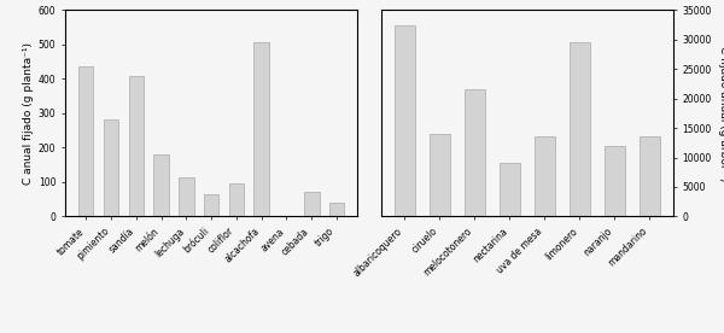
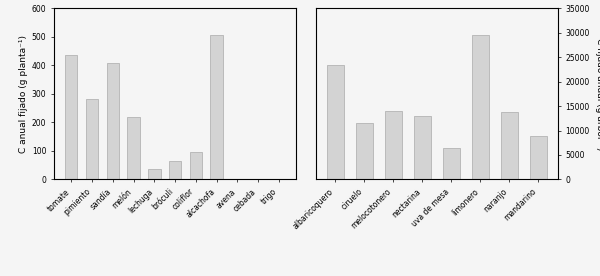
melón: 180 -> 220
lechuga: 115 -> 35
cebada: 70 -> 3
trigo: 40 -> 3
albaricoquero: 32500 -> 23500
ciruelo: 14000 -> 11500
melocotonero: 21500 -> 14000
nectarina: 9000 -> 13000
uva de mesa: 13500 -> 6500
naranjo: 12000 -> 13800
mandarino: 13500 -> 8900
